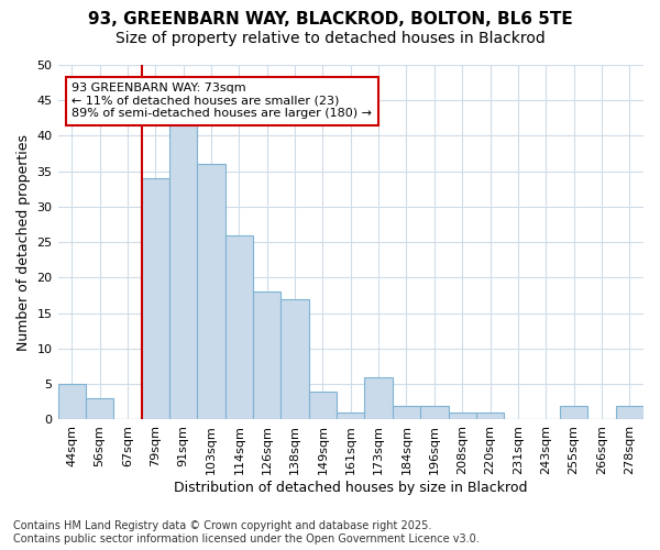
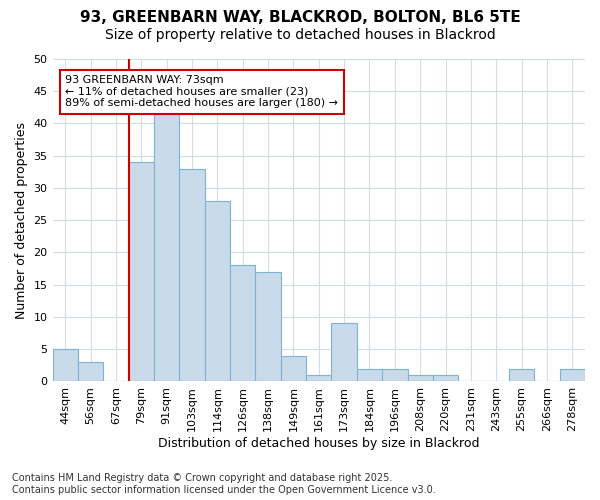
103sqm: 36 -> 33
114sqm: 26 -> 28
173sqm: 6 -> 9
